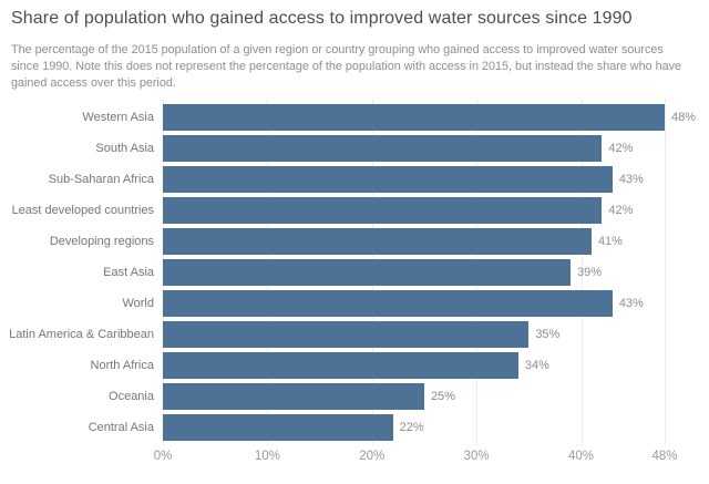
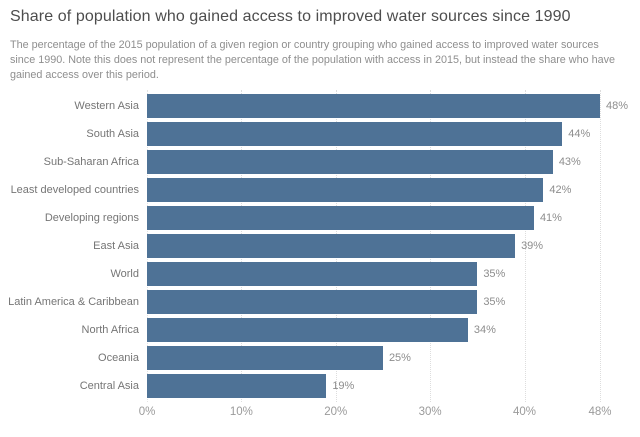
South Asia: 42% -> 44%
World: 43% -> 35%
Central Asia: 22% -> 19%
